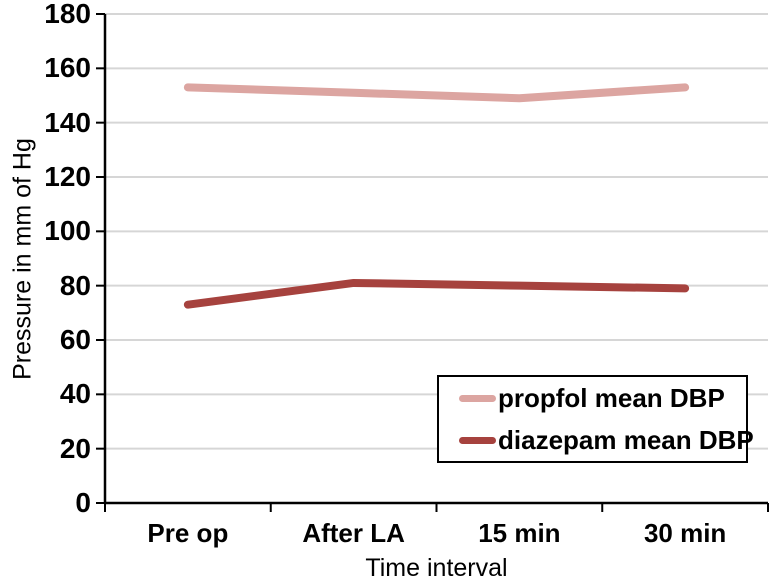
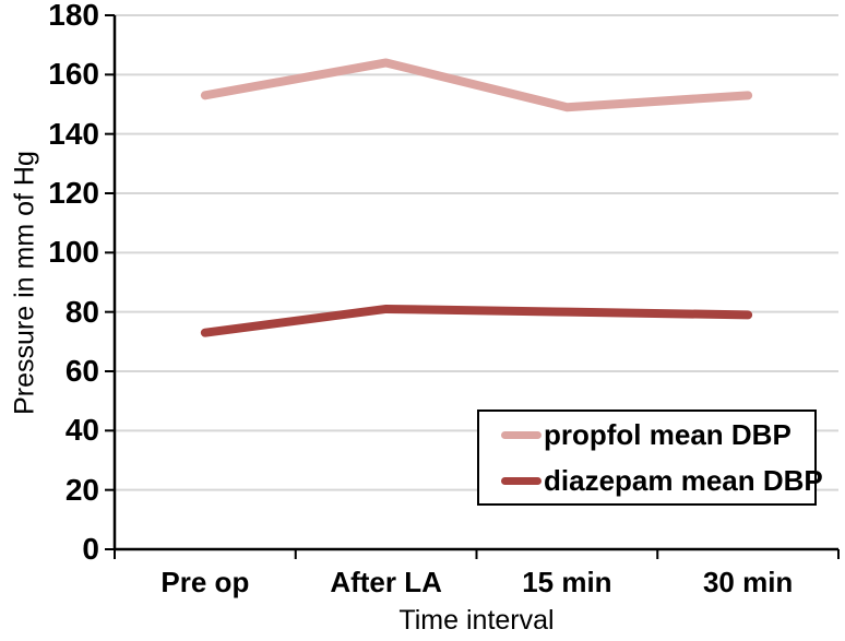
propfol mean DBP/After LA: 151 -> 164
